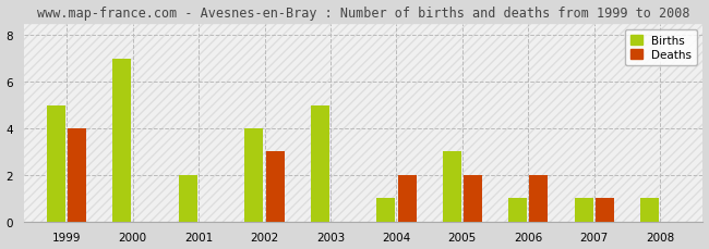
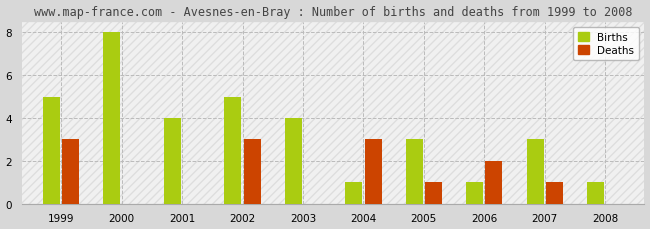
Deaths/1999: 4 -> 3
Births/2000: 7 -> 8
Births/2001: 2 -> 4
Births/2002: 4 -> 5
Births/2003: 5 -> 4
Deaths/2004: 2 -> 3
Deaths/2005: 2 -> 1
Births/2007: 1 -> 3
